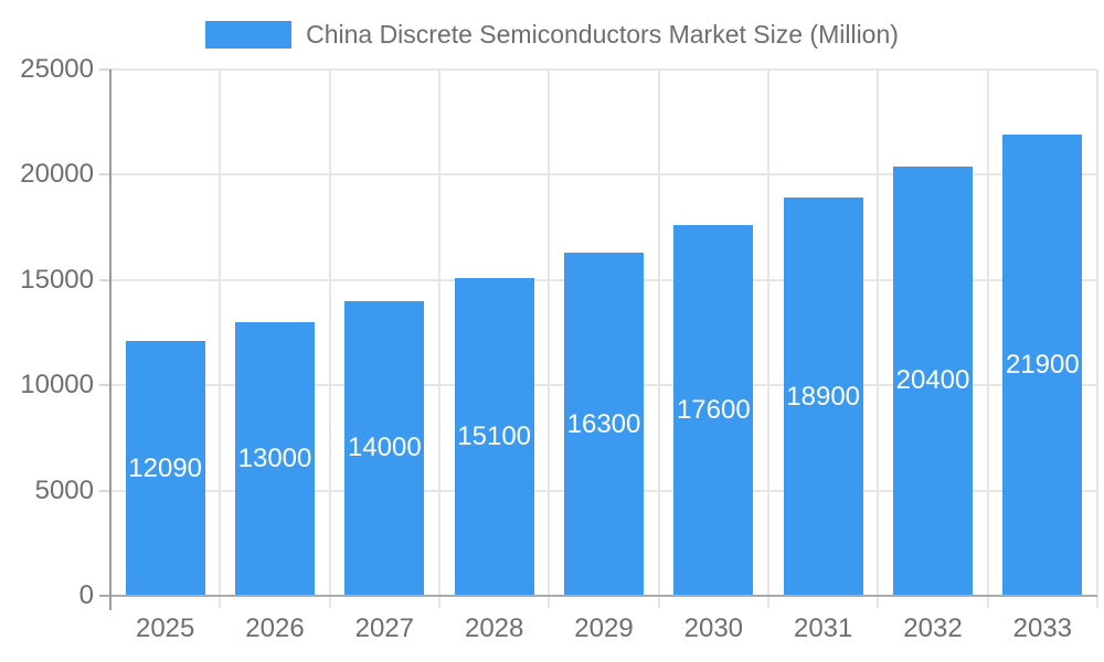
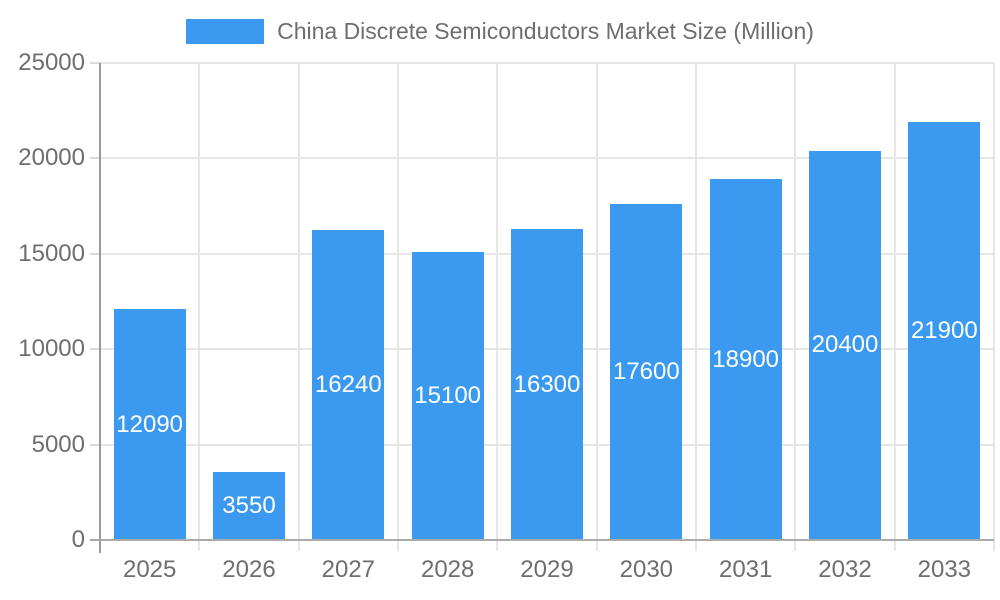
2026: 13000 -> 3550
2027: 14000 -> 16240
